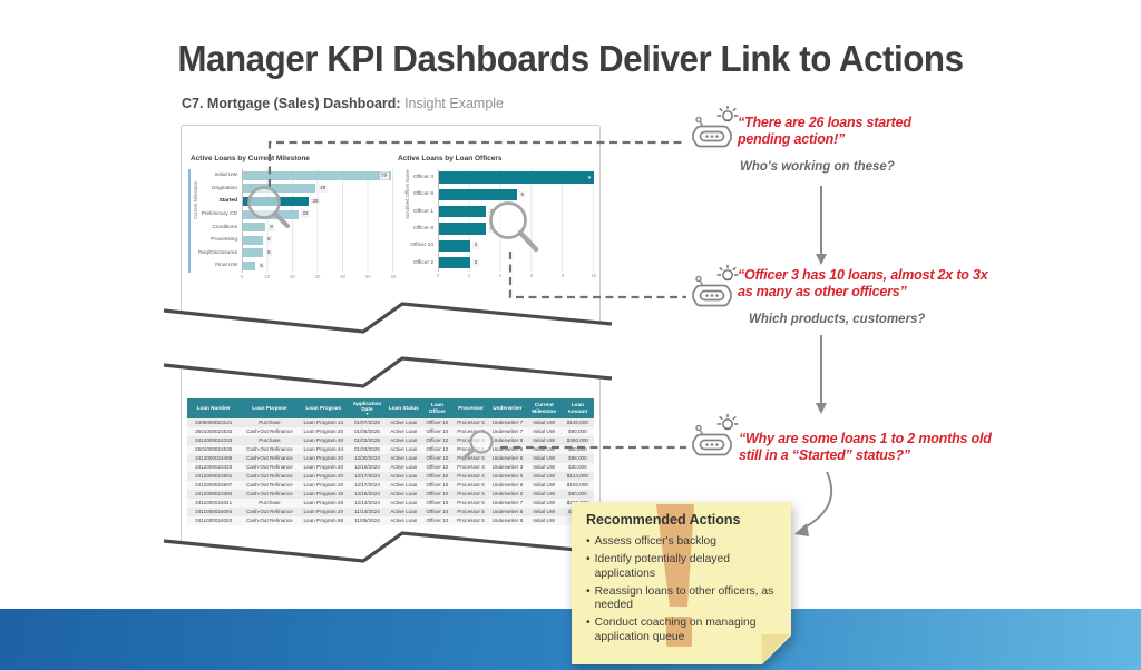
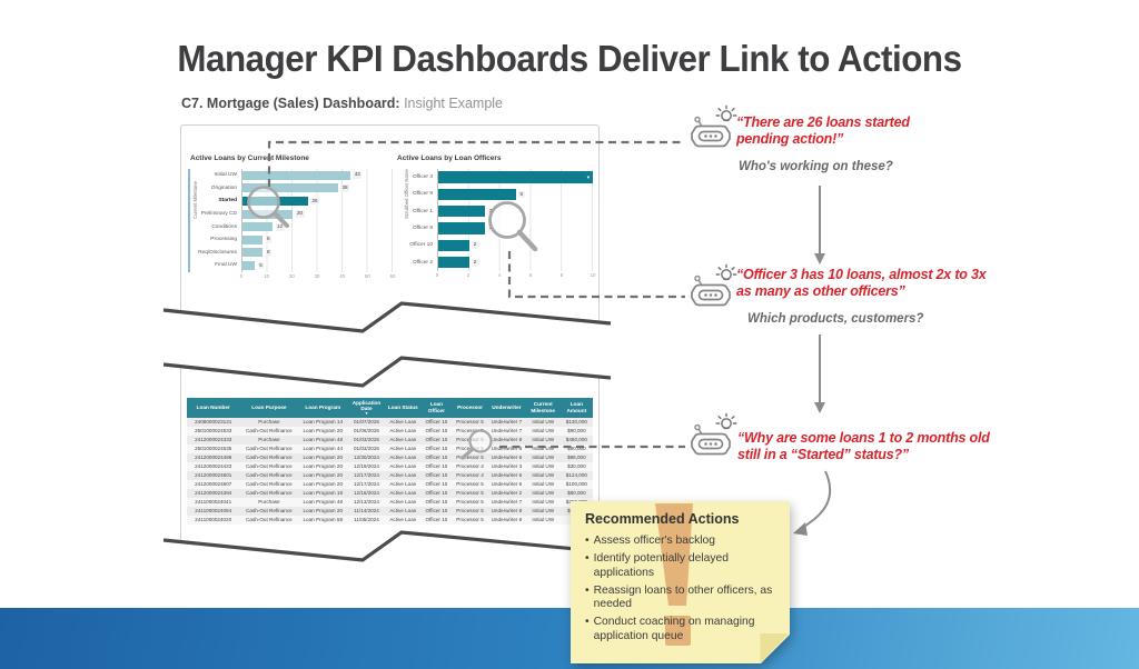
Active Loans by Current Milestone/Initial UW: 59 -> 43
Active Loans by Current Milestone/Origination: 29 -> 38
Active Loans by Current Milestone/Preliminary CD: 22 -> 20
Active Loans by Current Milestone/Conditions: 9 -> 12
